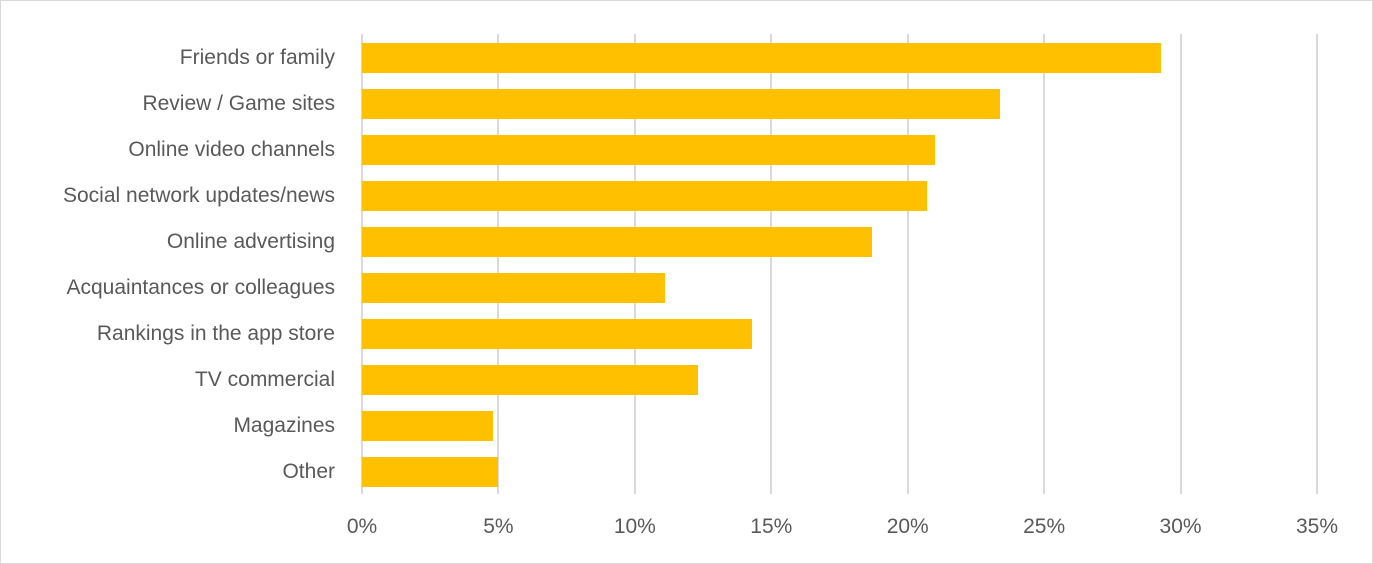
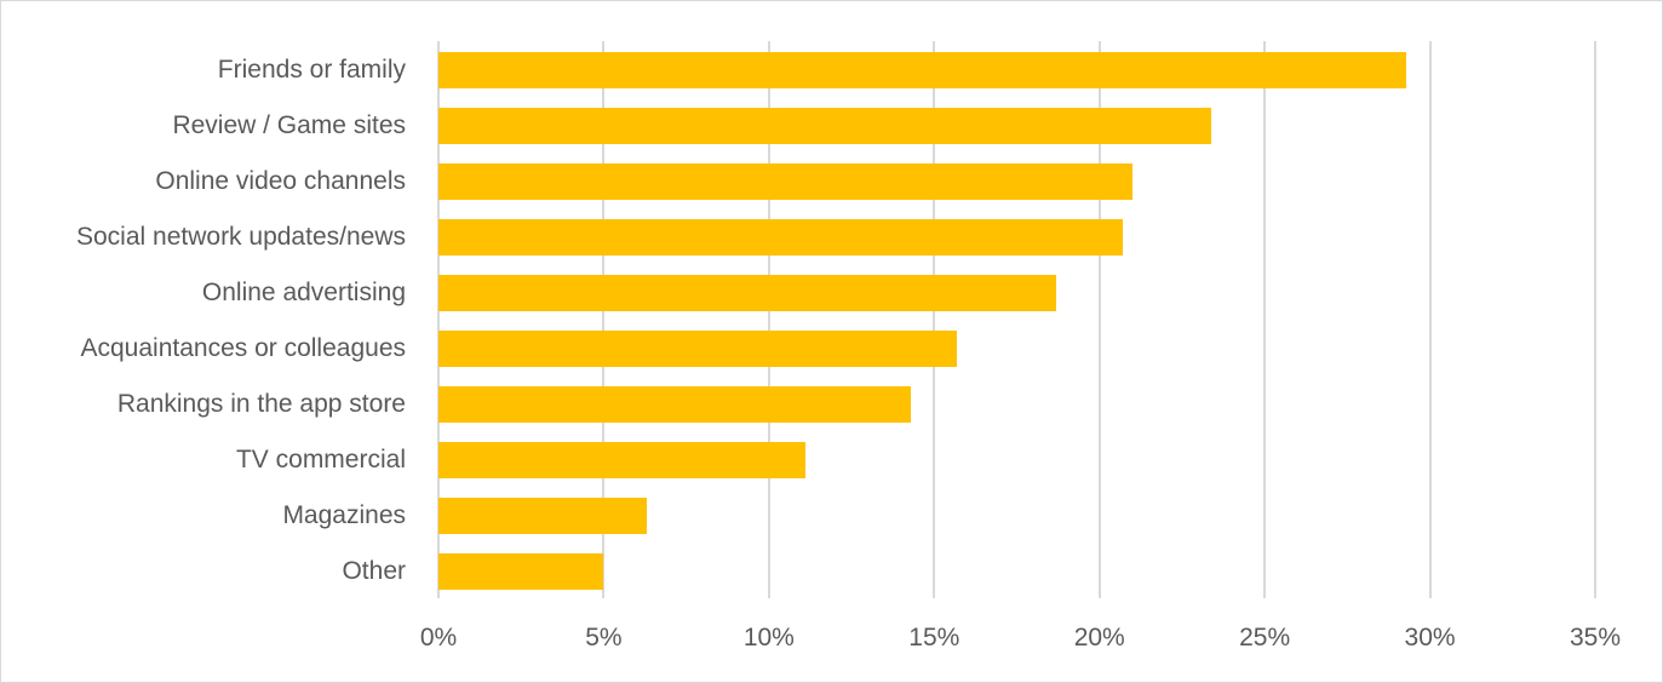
Acquaintances or colleagues: 11.1% -> 15.7%
TV commercial: 12.3% -> 11.1%
Magazines: 4.8% -> 6.3%
